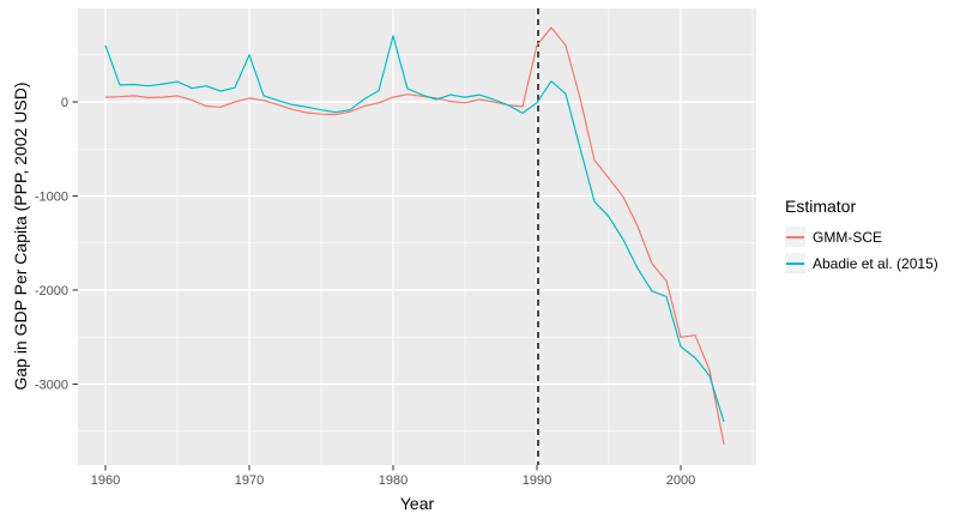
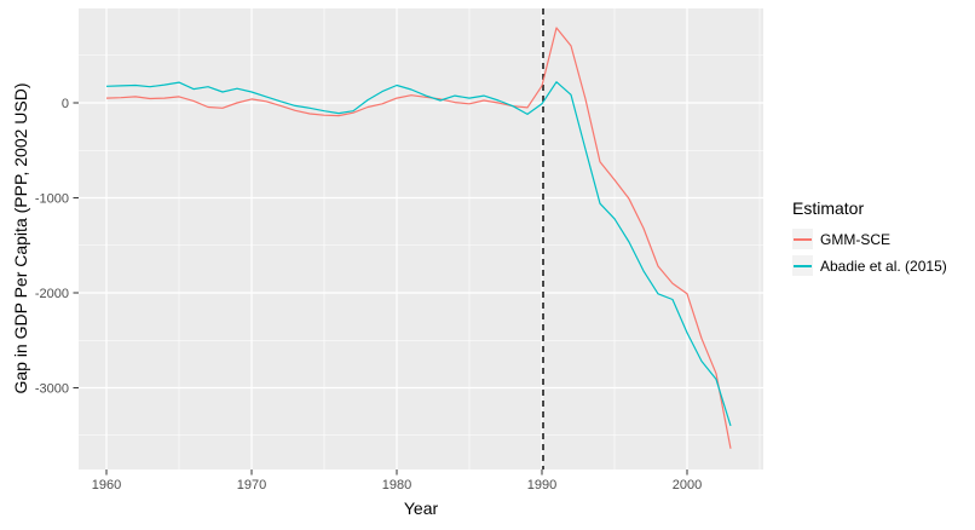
Abadie et al. (2015)/1960: 600 -> 200
Abadie et al. (2015)/1970: 500 -> 100
Abadie et al. (2015)/1980: 700 -> 200
GMM-SCE/1990: 600 -> 200
GMM-SCE/2000: -2500 -> -2000
Abadie et al. (2015)/2000: -2600 -> -2400
